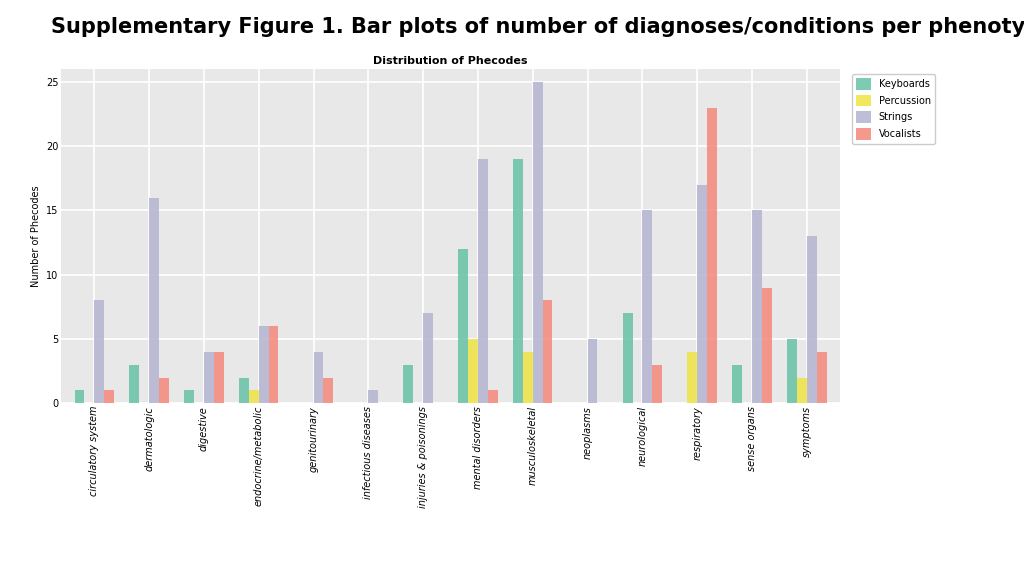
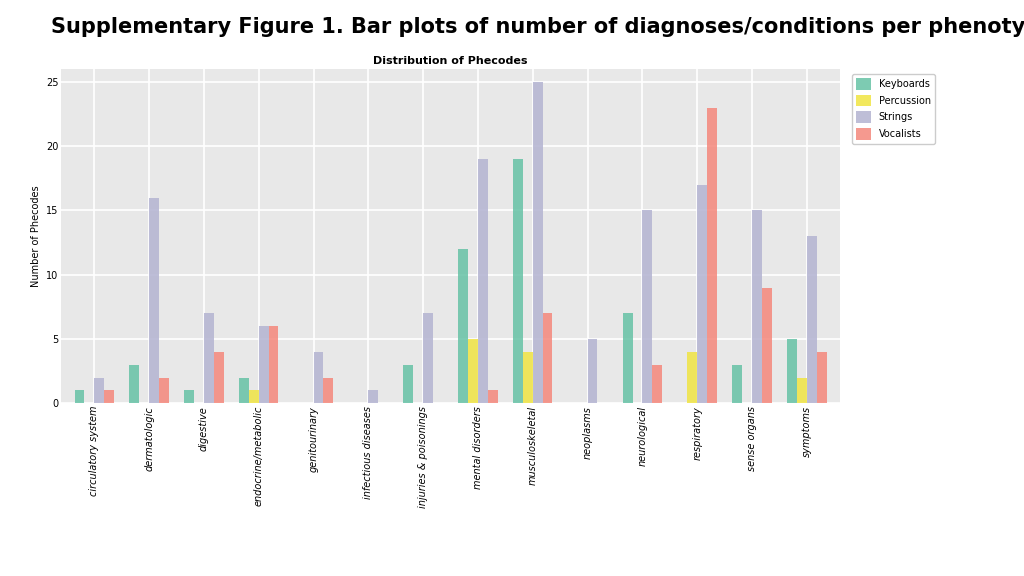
Strings/circulatory system: 8 -> 2
Strings/digestive: 4 -> 7
Vocalists/musculoskeletal: 8 -> 7
